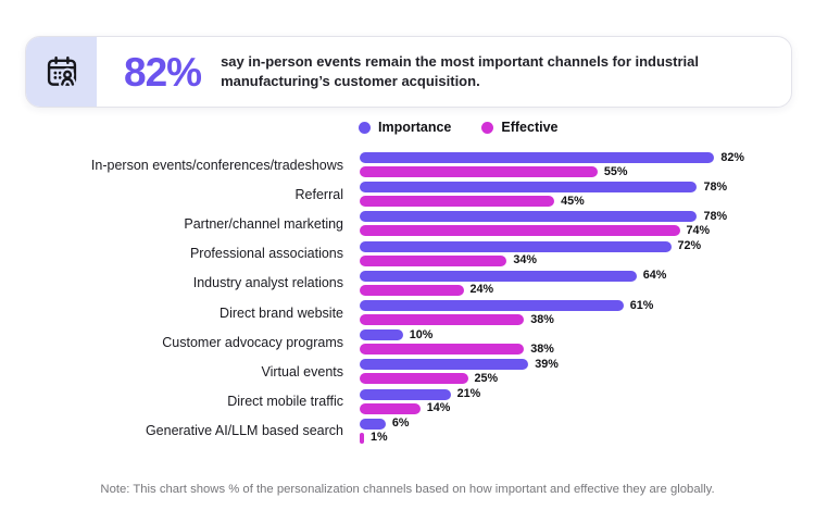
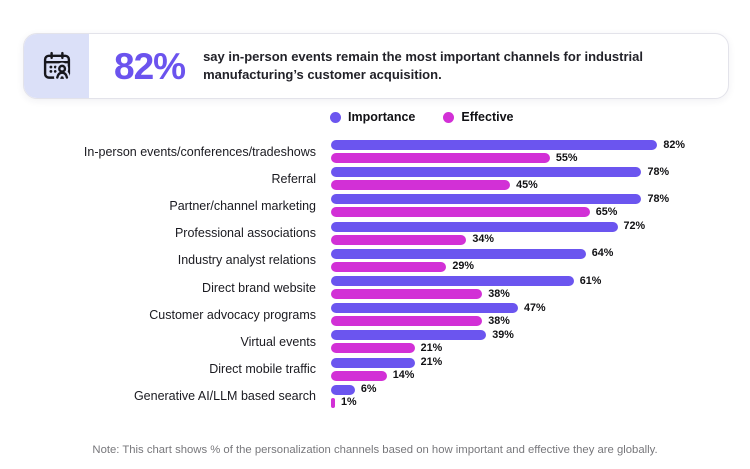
Effective/Partner/channel marketing: 74% -> 65%
Effective/Industry analyst relations: 24% -> 29%
Importance/Customer advocacy programs: 10% -> 47%
Effective/Virtual events: 25% -> 21%
